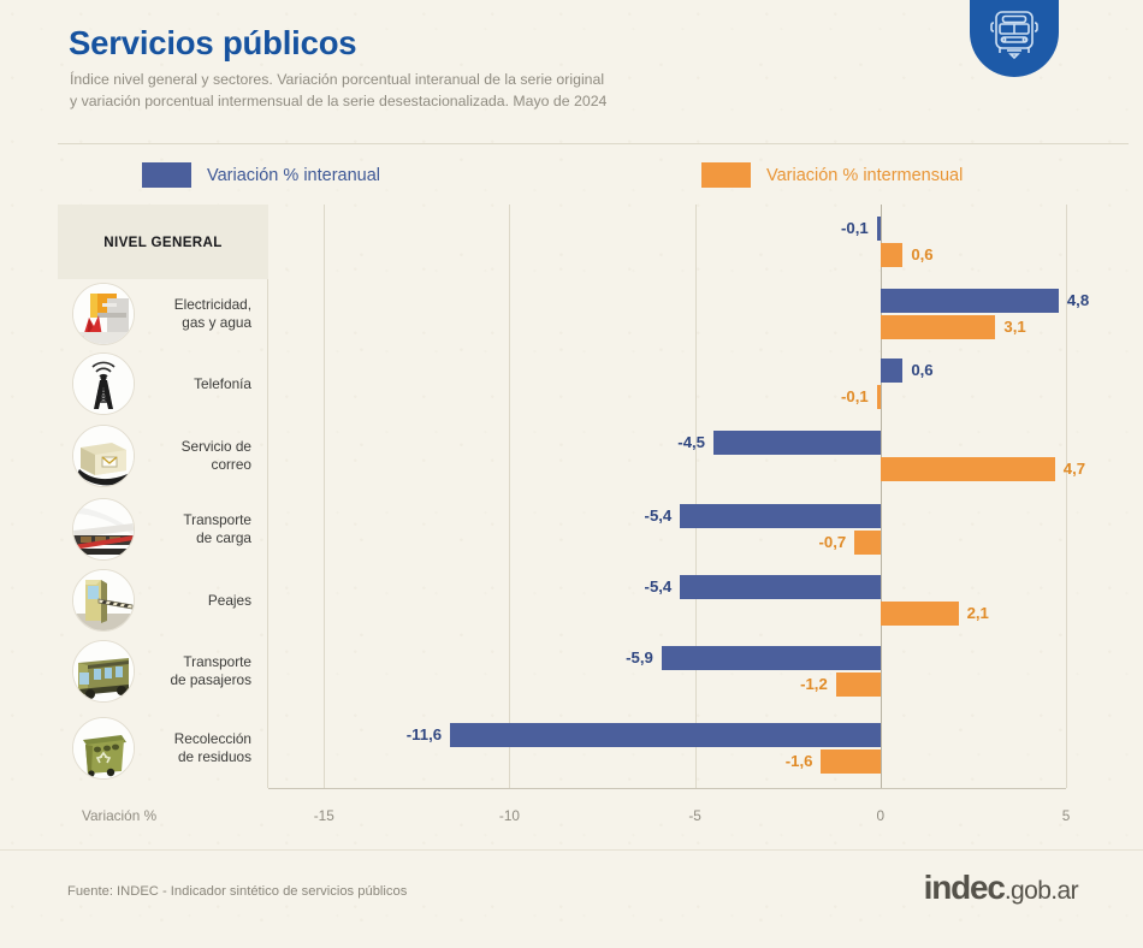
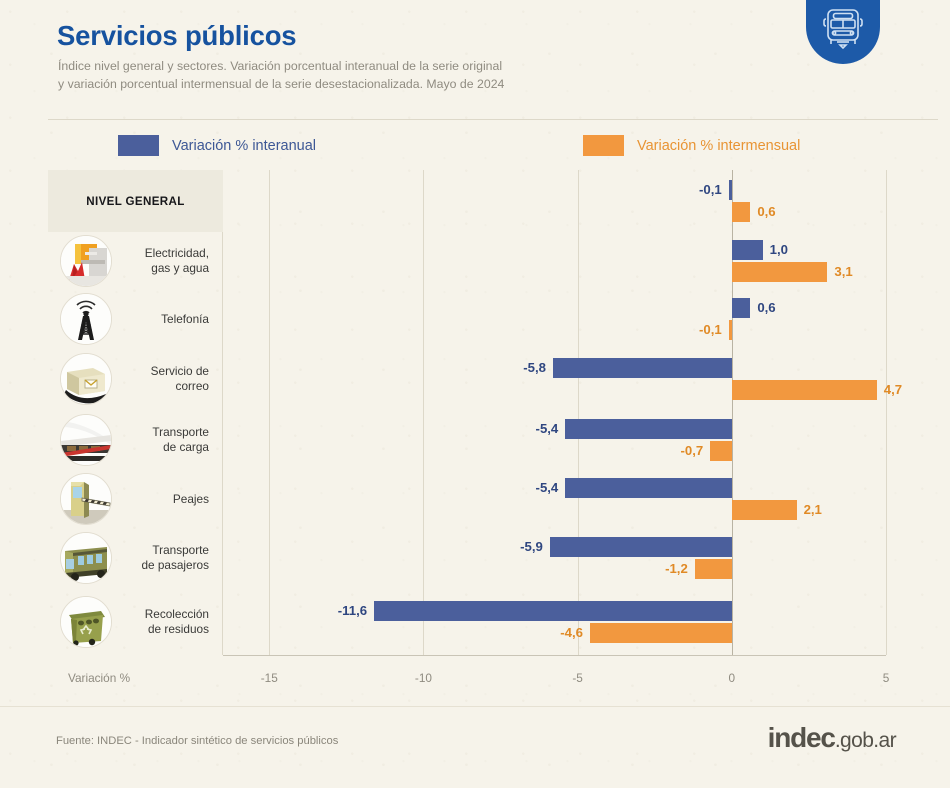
Variación % interanual/Electricidad, gas y agua: 4,8 -> 1,0
Variación % interanual/Servicio de correo: -4,5 -> -5,8
Variación % intermensual/Recolección de residuos: -1,6 -> -4,6
